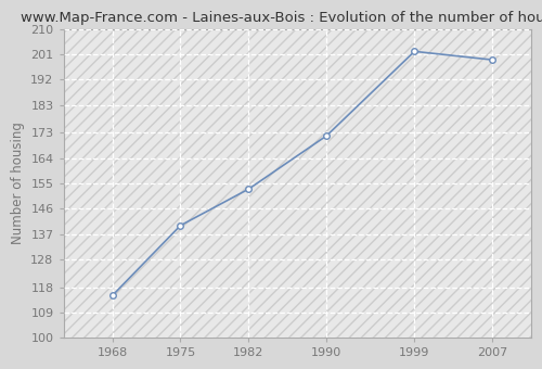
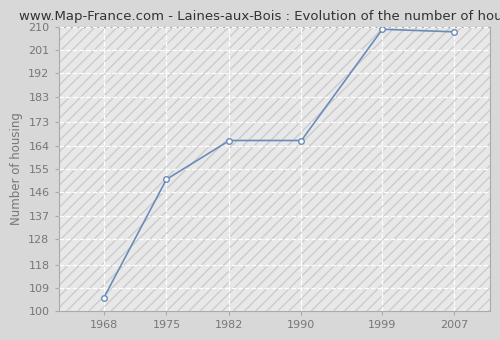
1968: 115 -> 105
1975: 140 -> 151
1982: 153 -> 166
1990: 172 -> 166
1999: 202 -> 209
2007: 199 -> 208
